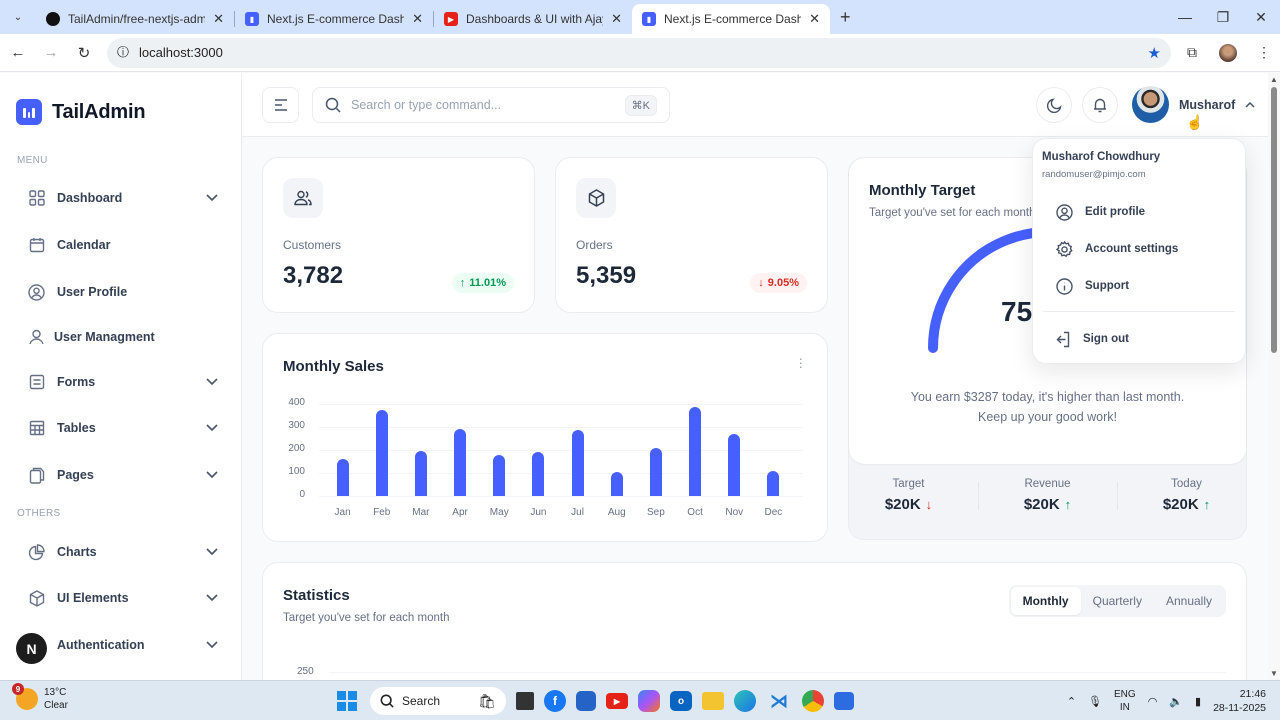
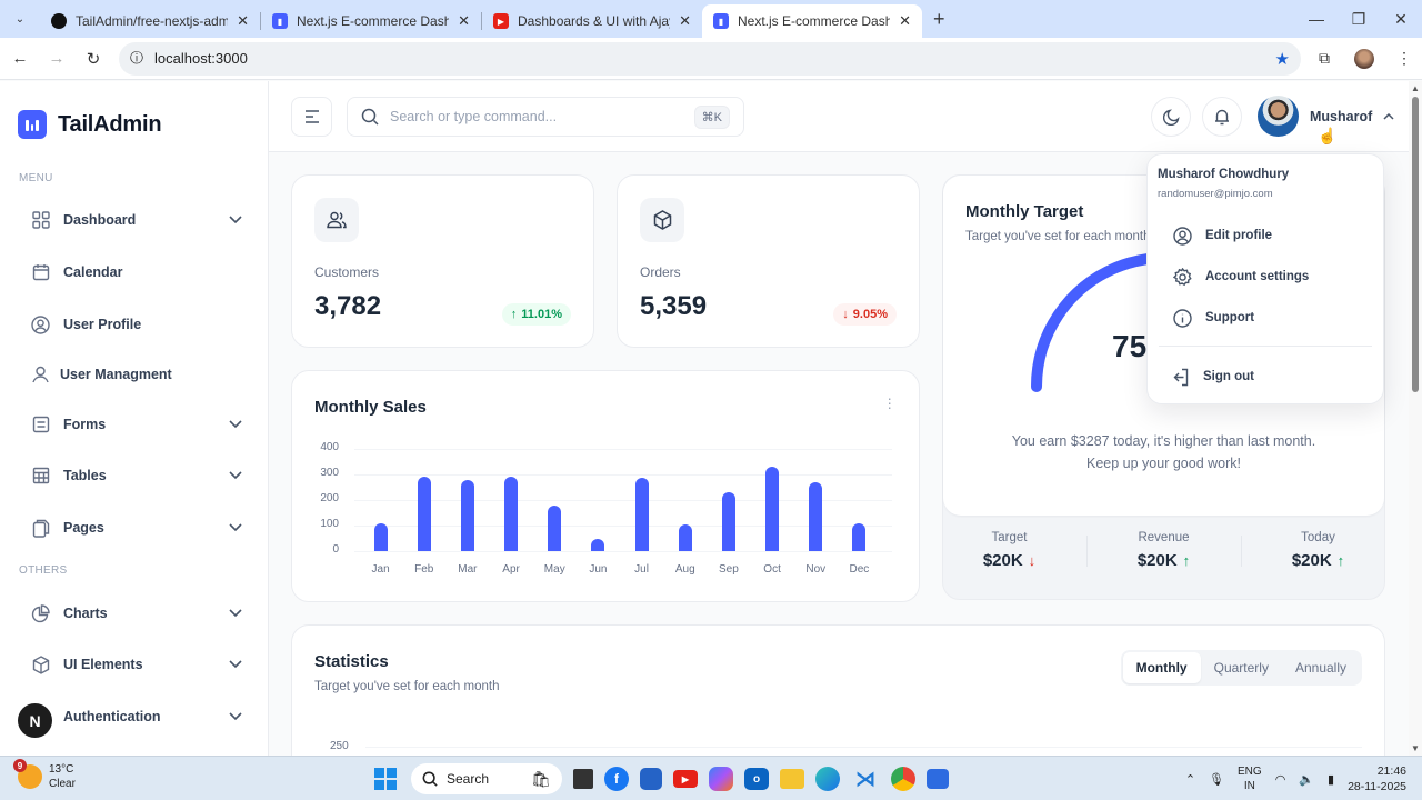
Jan: 160 -> 110
Feb: 380 -> 290
Mar: 200 -> 280
Jun: 190 -> 50
Sep: 210 -> 230
Oct: 380 -> 330
